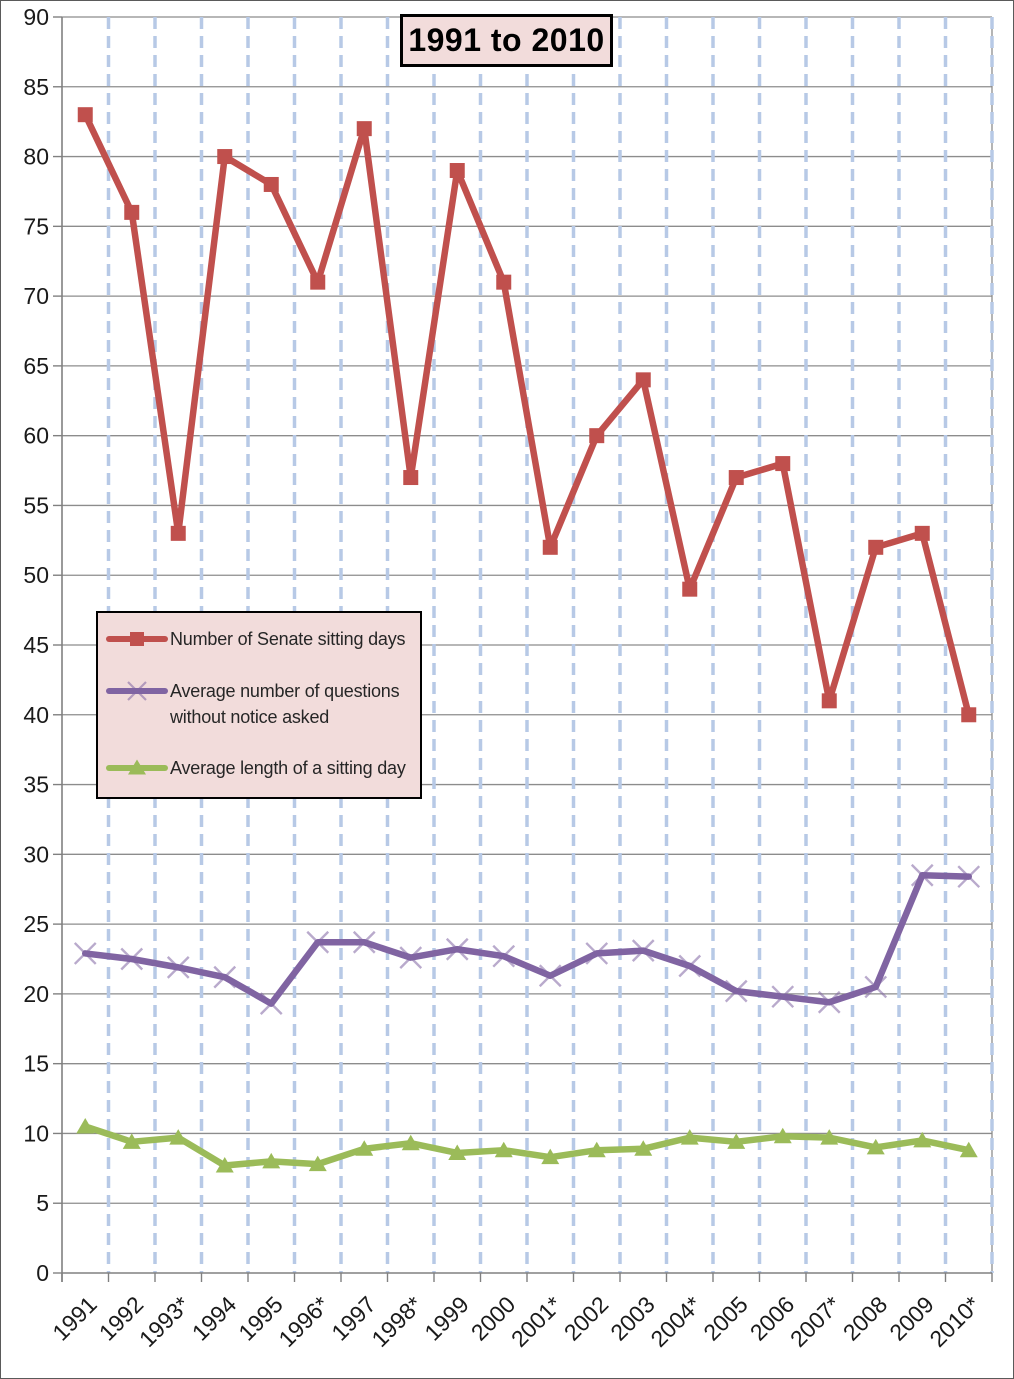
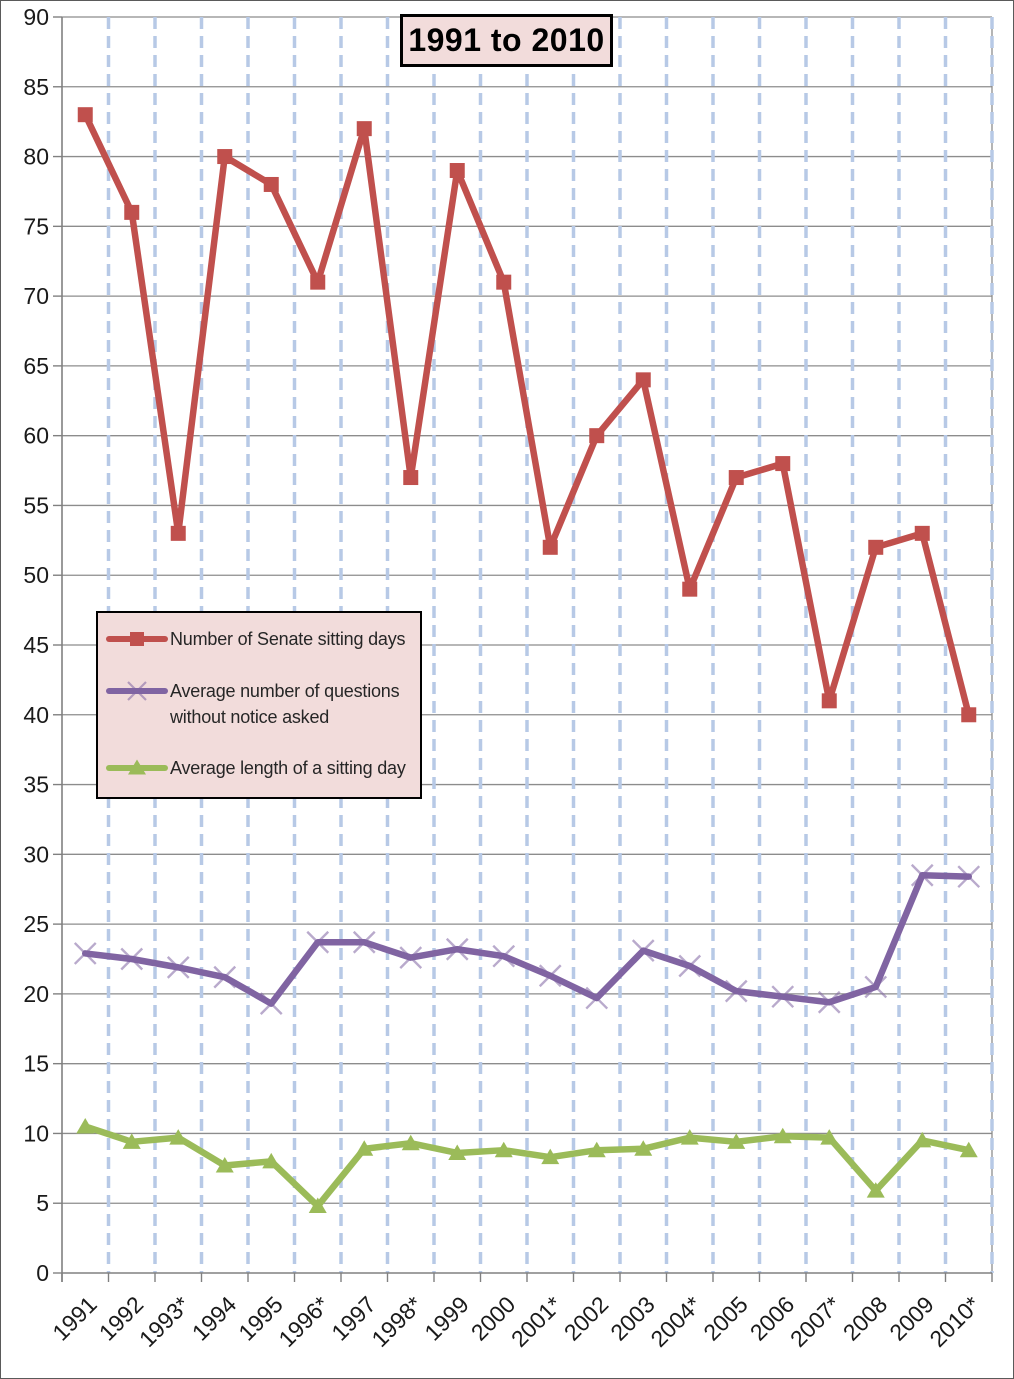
Average length of a sitting day/1996*: 7.8 -> 4.8
Average number of questions without notice asked/2002: 22.9 -> 19.7
Average length of a sitting day/2008: 9.0 -> 5.9
